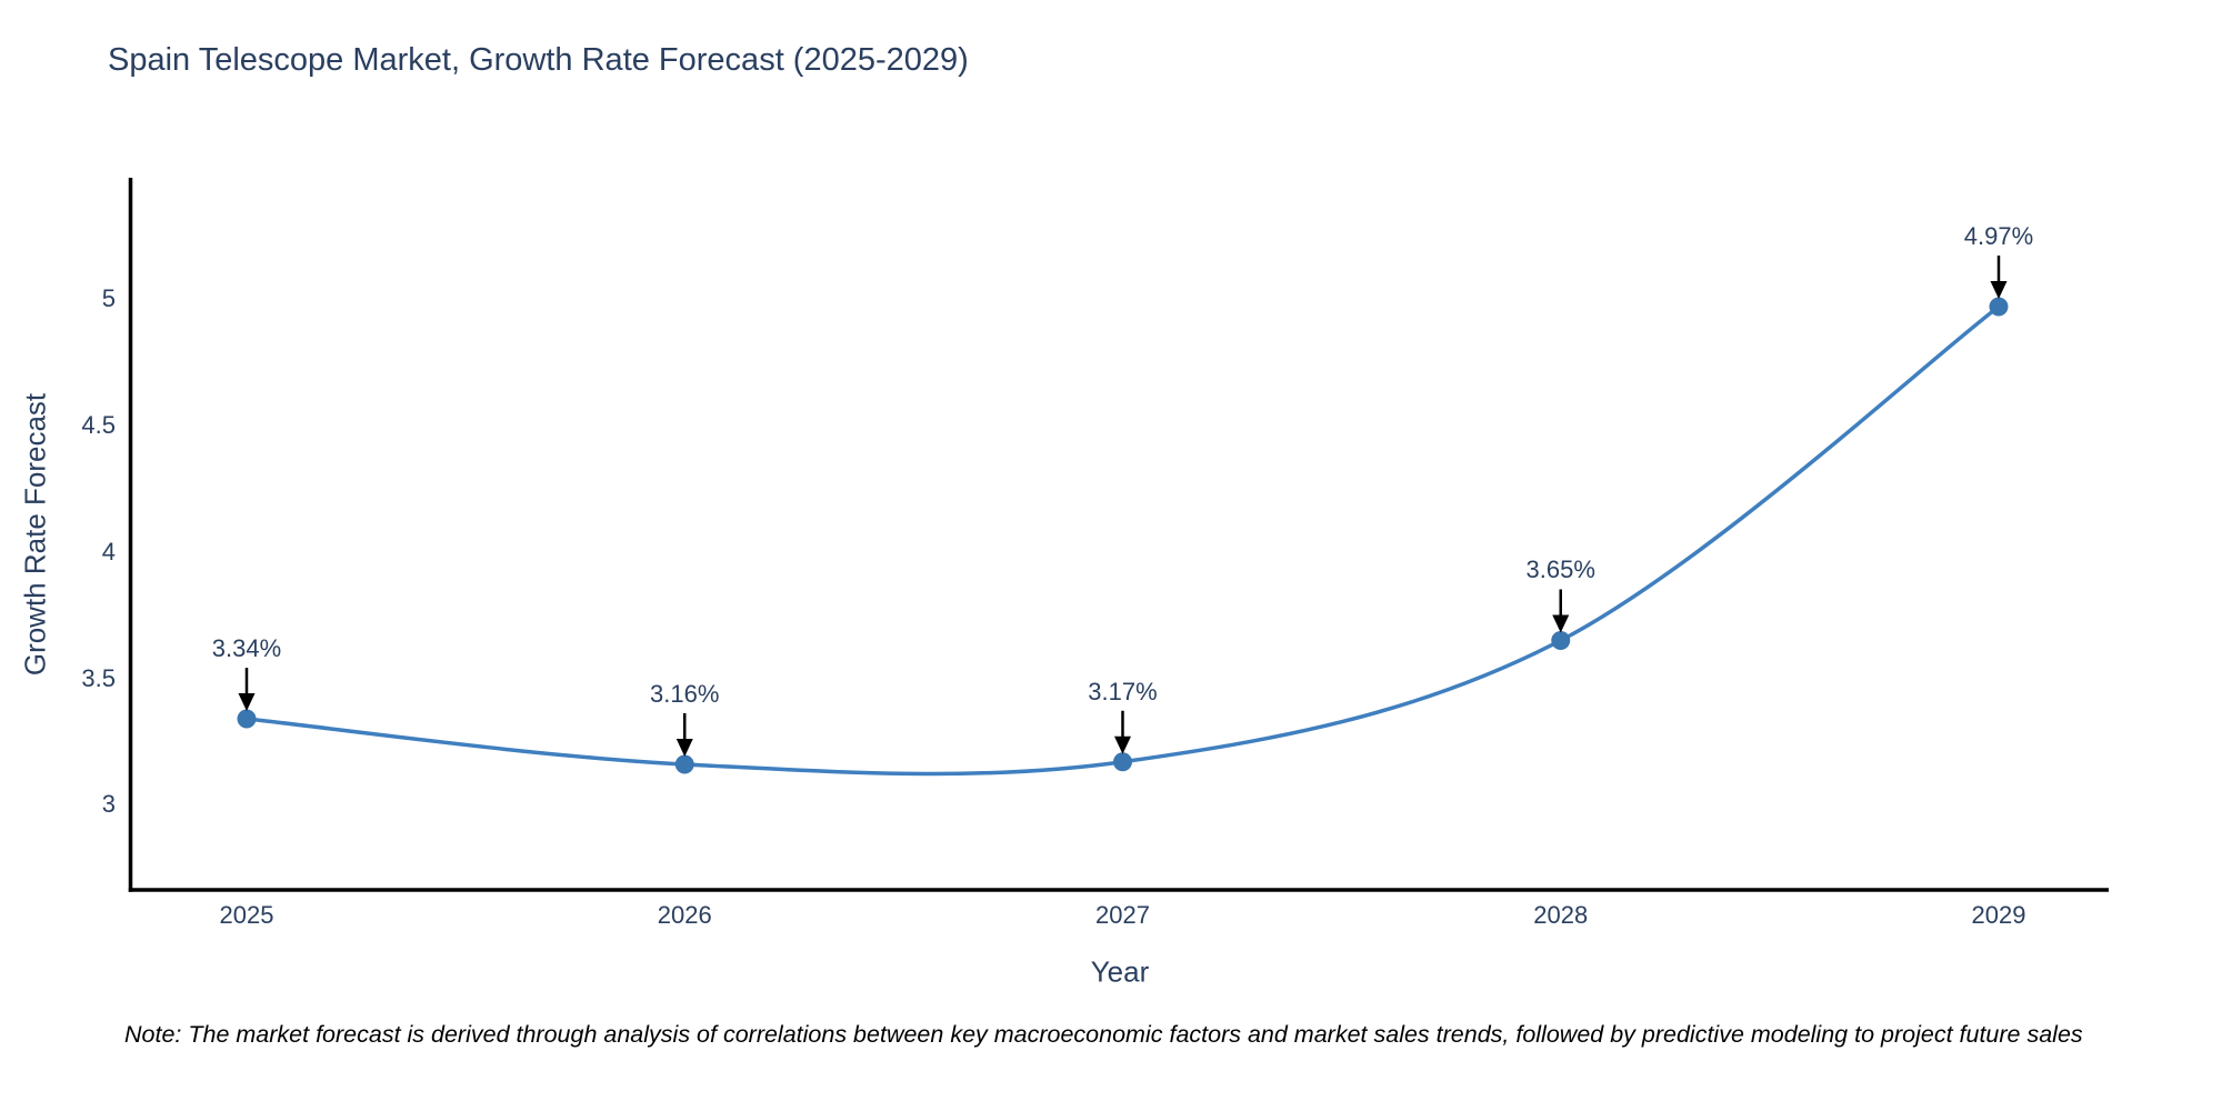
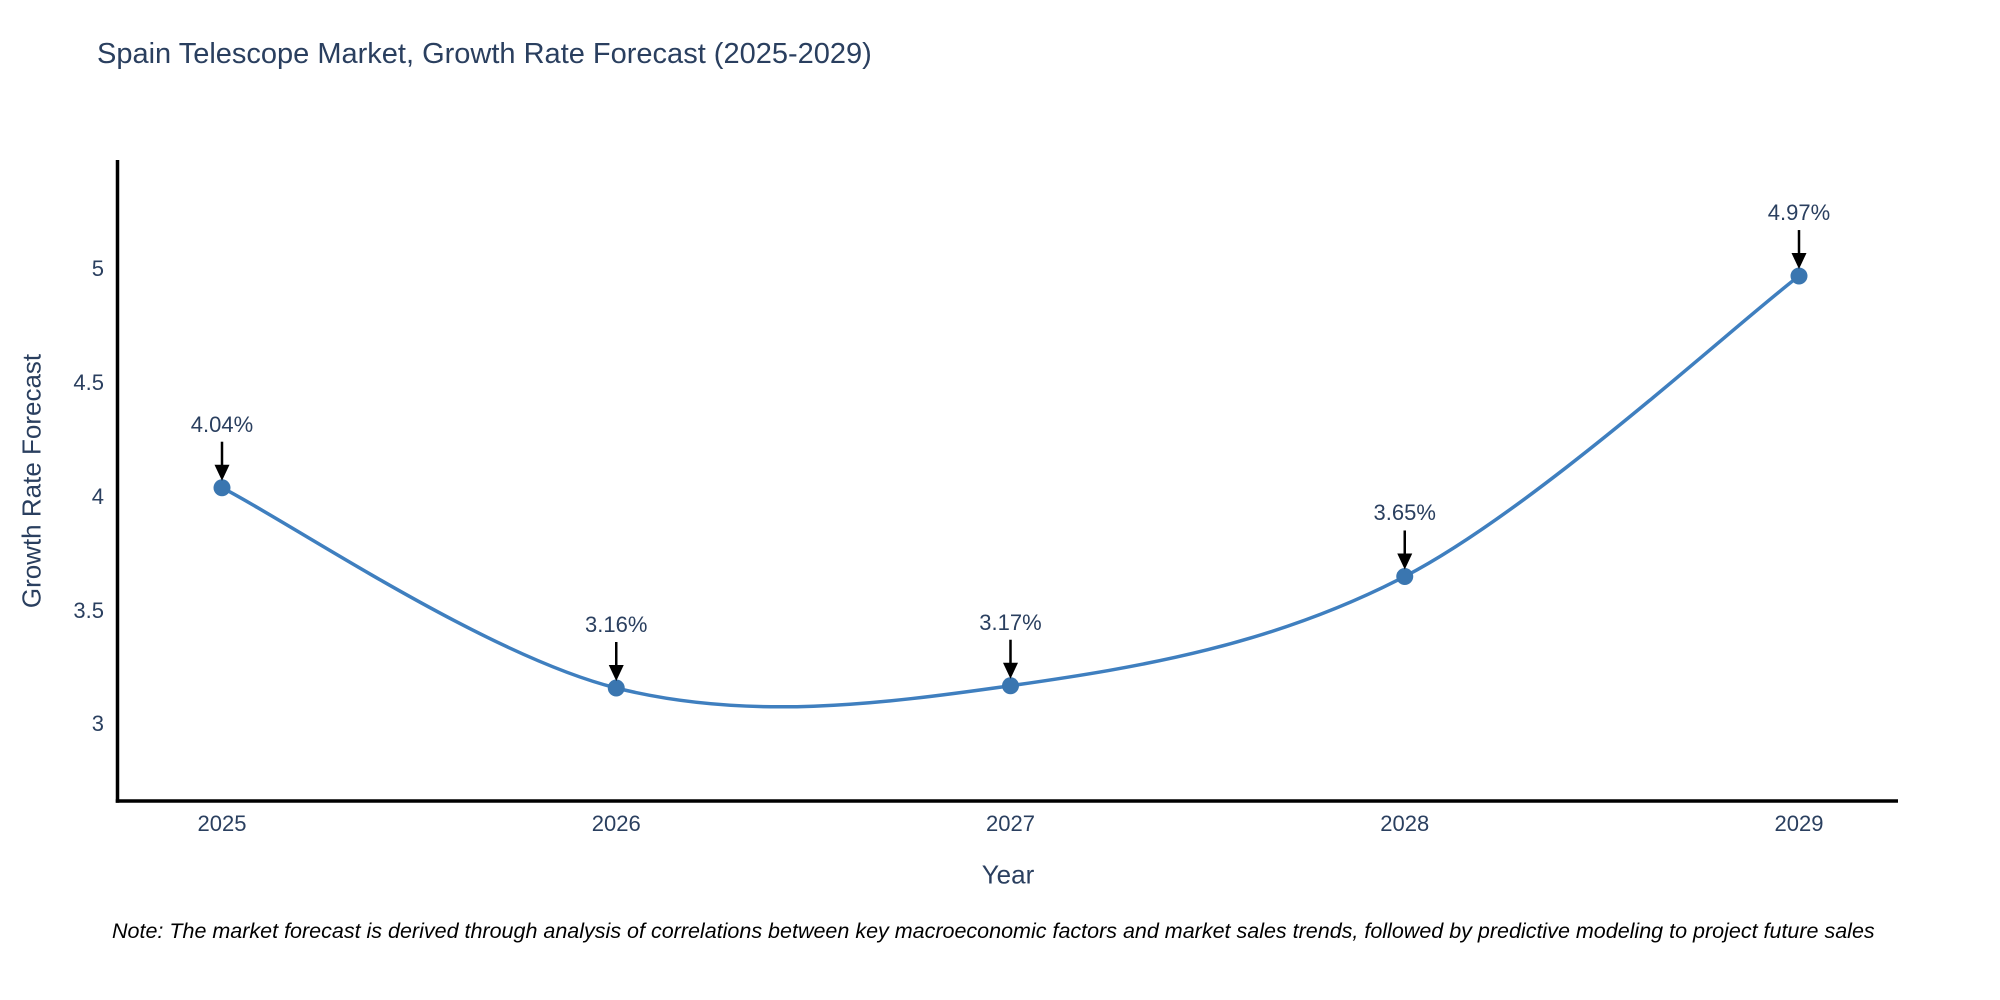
2025: 3.34% -> 4.04%
